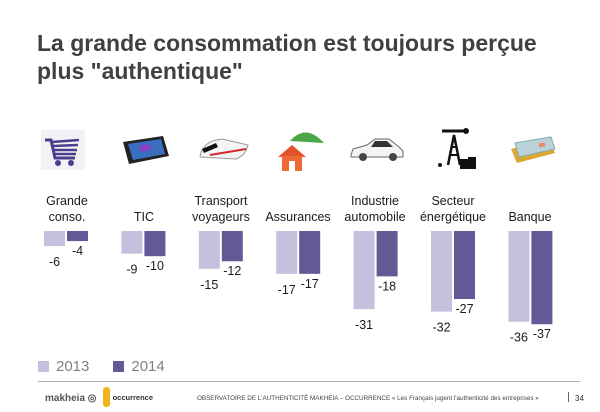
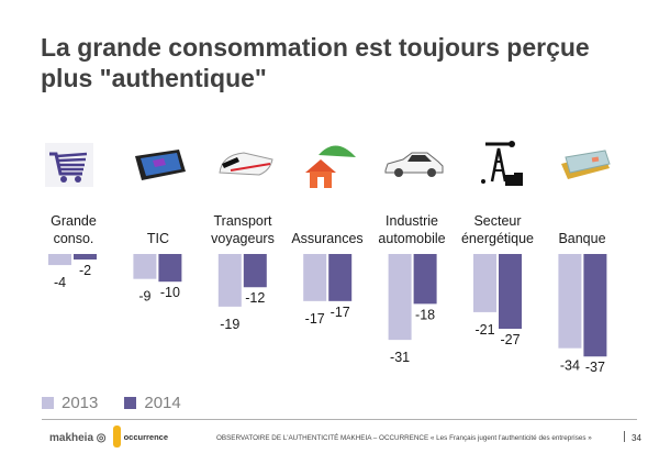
2013/Grande conso.: -6 -> -4
2014/Grande conso.: -4 -> -2
2013/Transport voyageurs: -15 -> -19
2013/Secteur énergétique: -32 -> -21
2013/Banque: -36 -> -34
